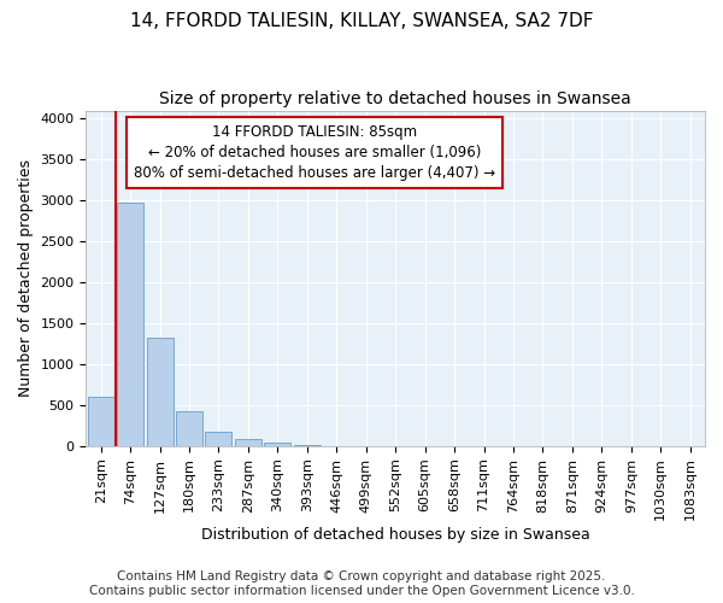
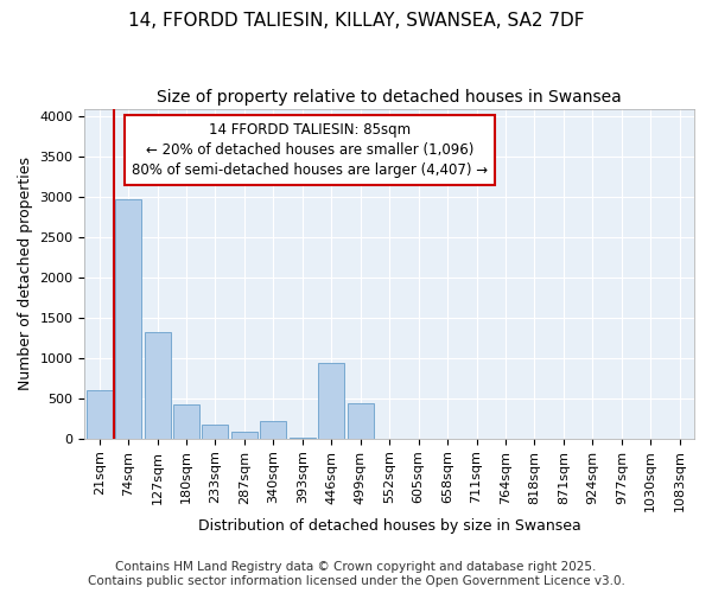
340sqm: 40 -> 220
446sqm: 0 -> 940
499sqm: 0 -> 440
